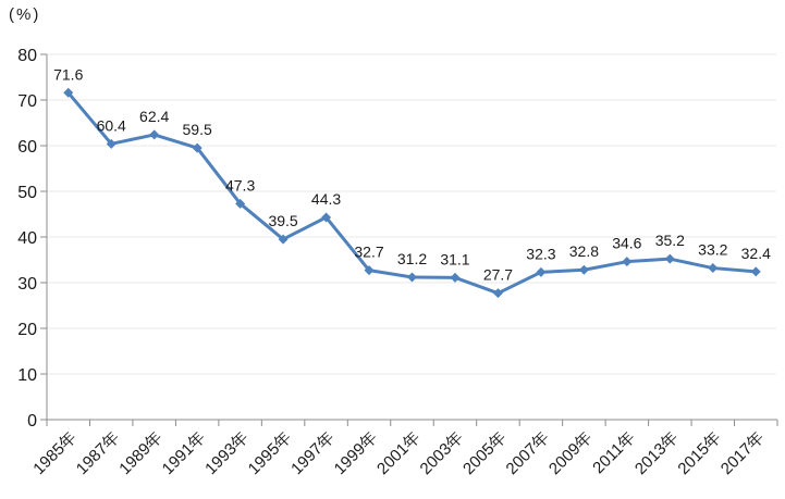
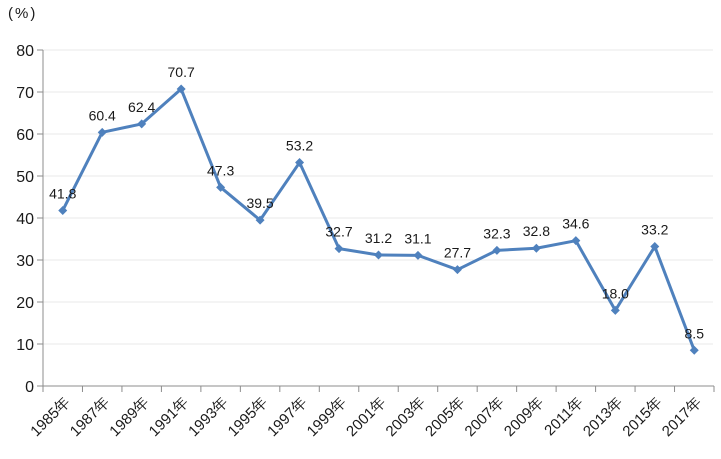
1985年: 71.6 -> 41.8
1991年: 59.5 -> 70.7
1997年: 44.3 -> 53.2
2013年: 35.2 -> 18.0
2017年: 32.4 -> 8.5
